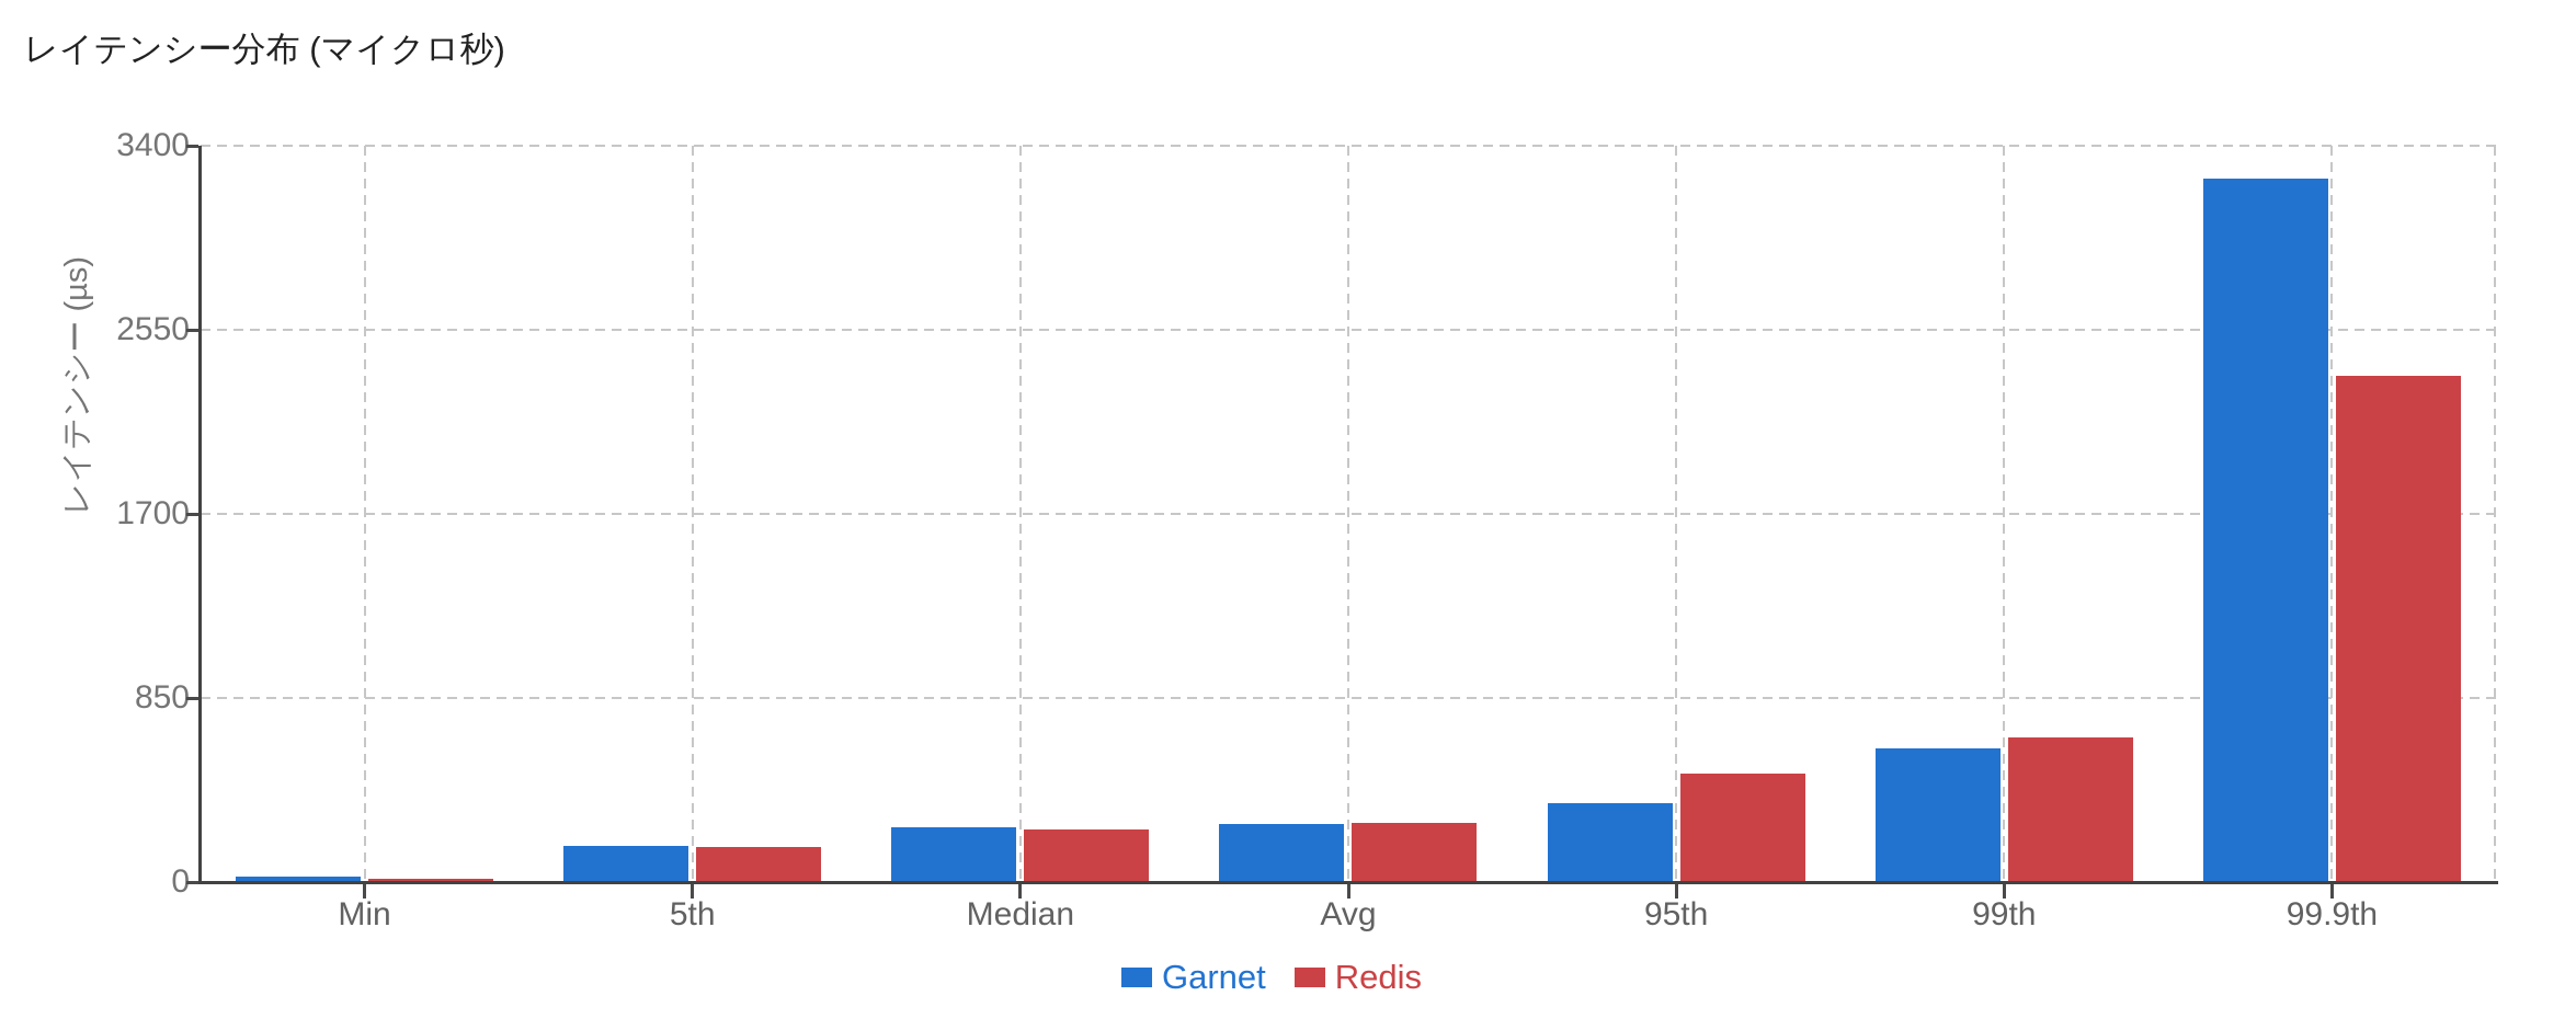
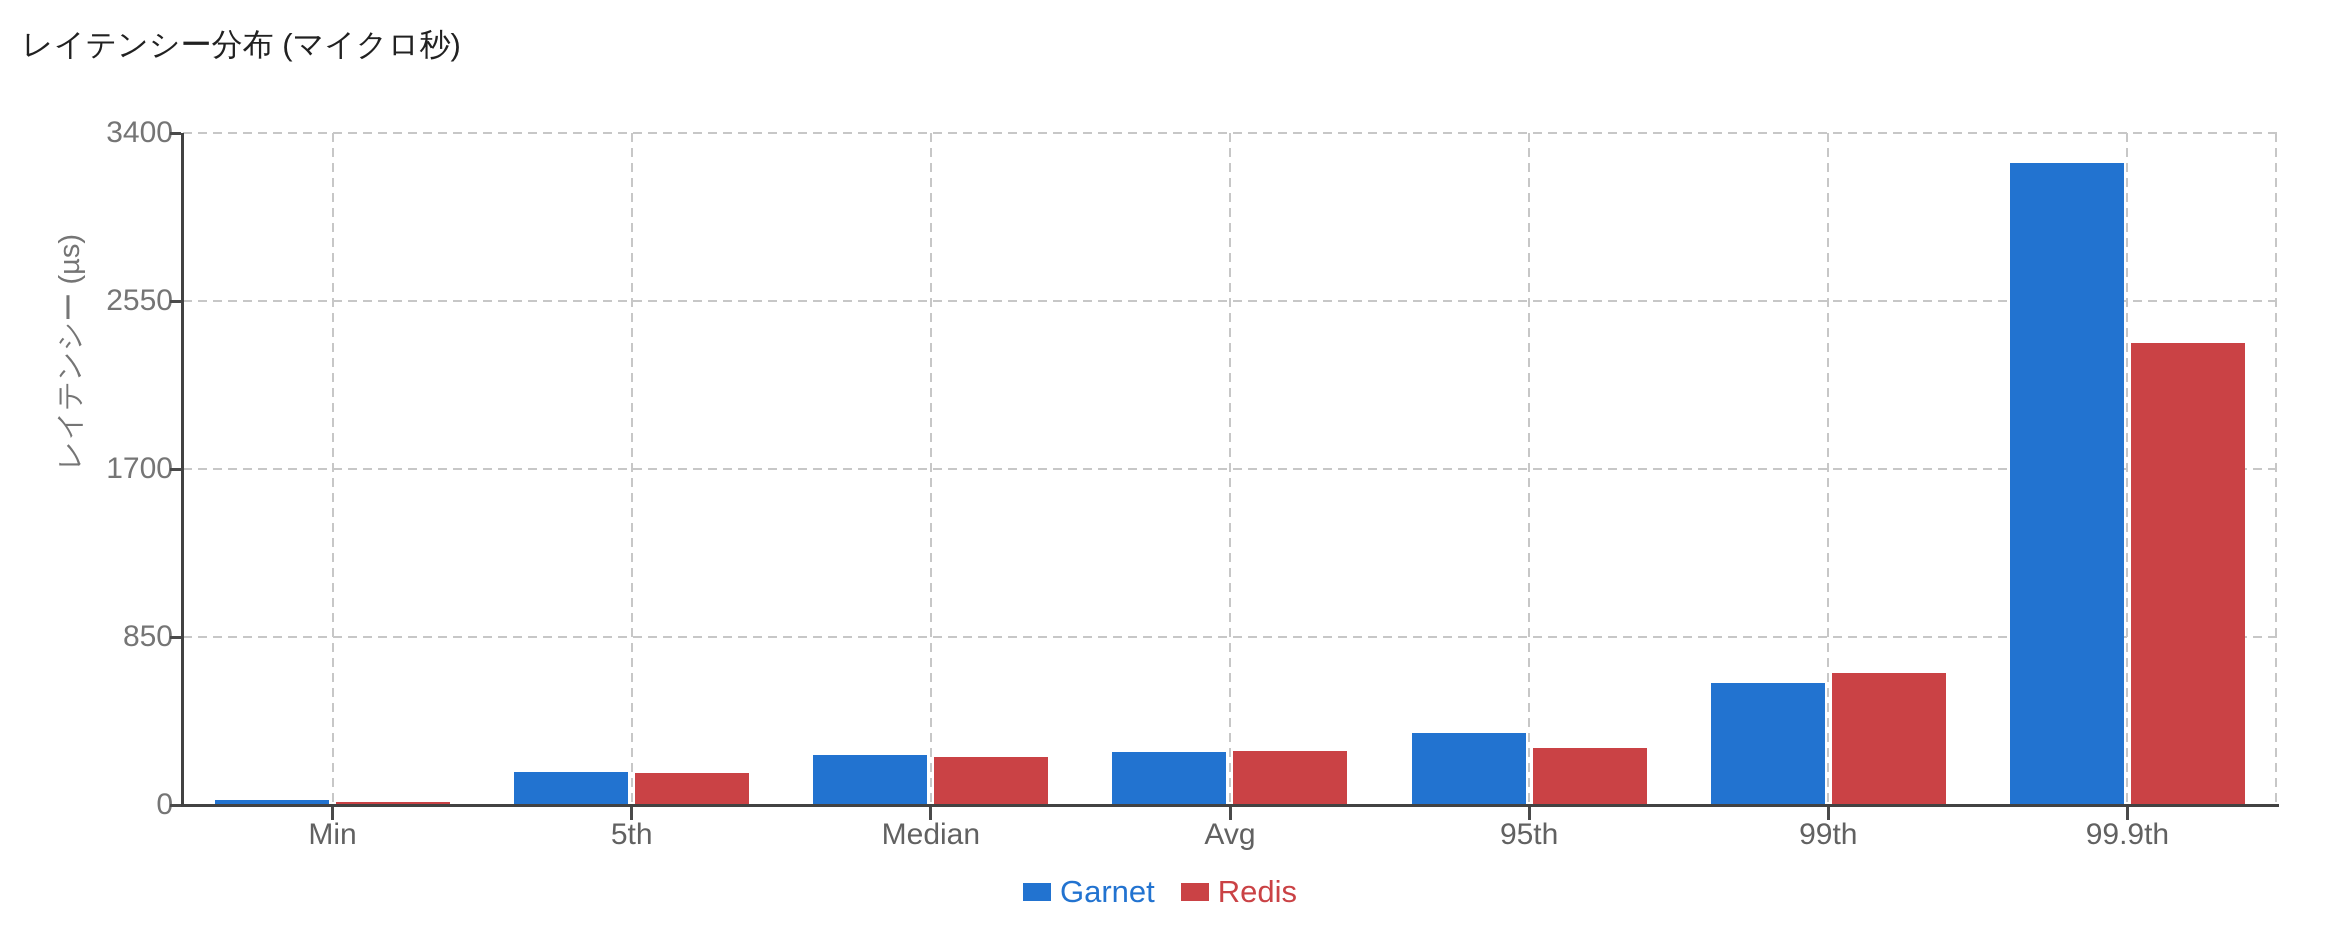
Redis/95th: 500 -> 290
